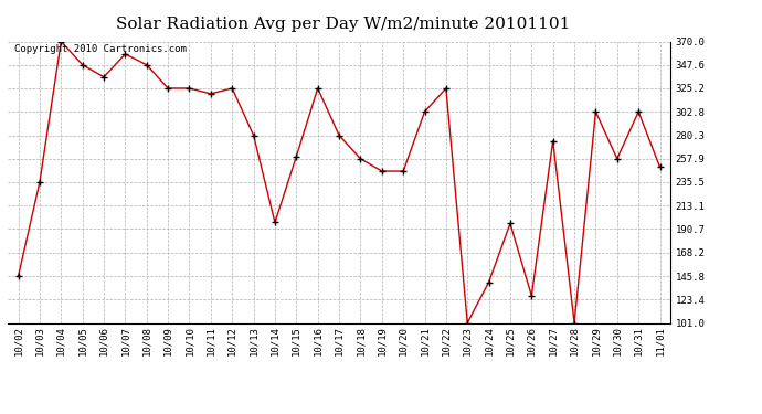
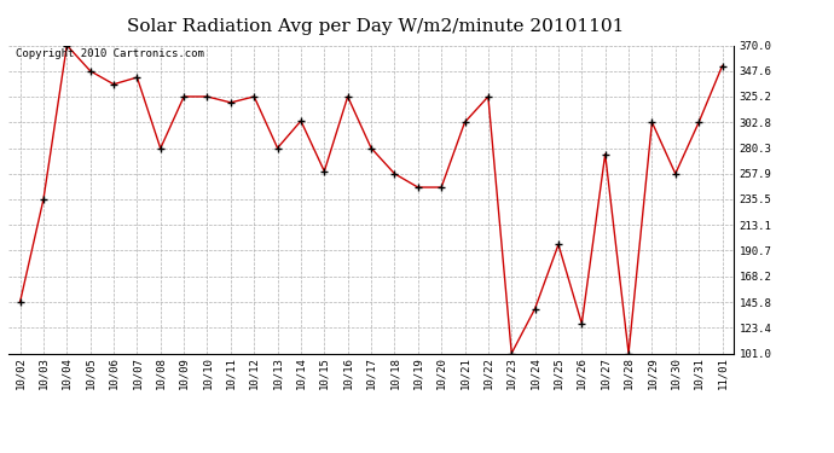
10/07: 358 -> 342
10/08: 348 -> 280
10/14: 197 -> 304
11/01: 250 -> 352
